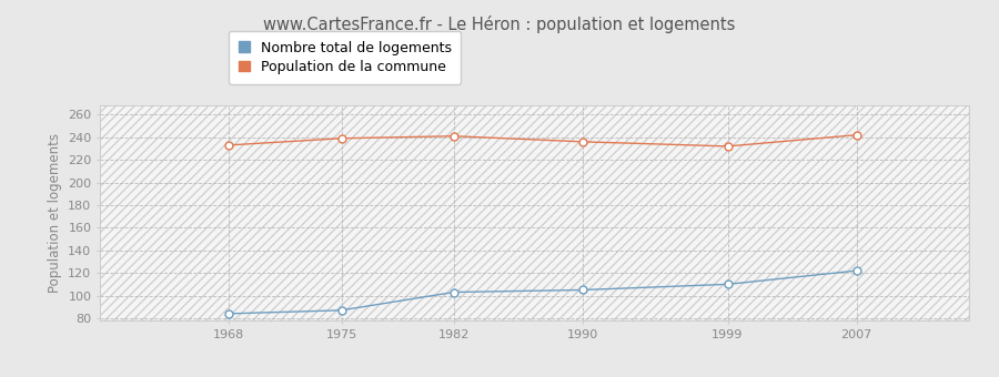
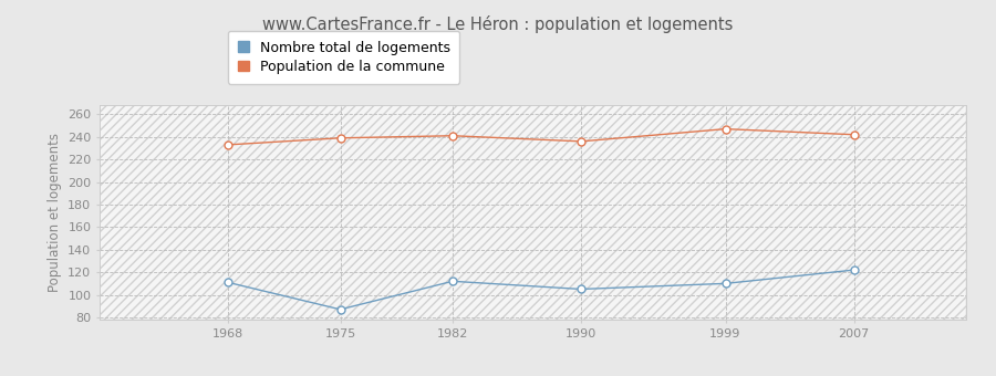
Nombre total de logements/1968: 84 -> 111
Nombre total de logements/1982: 103 -> 112
Population de la commune/1999: 232 -> 247
